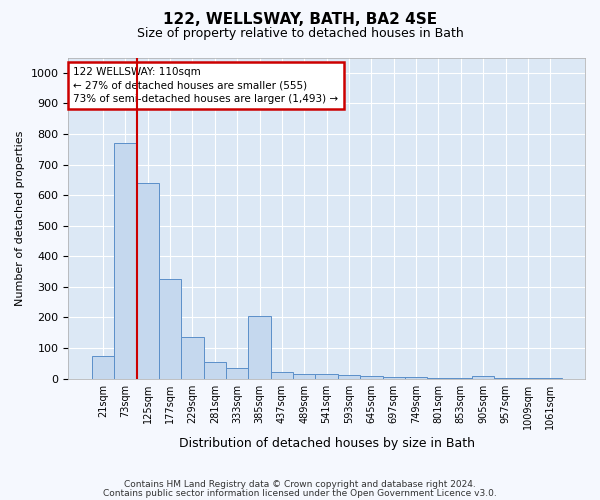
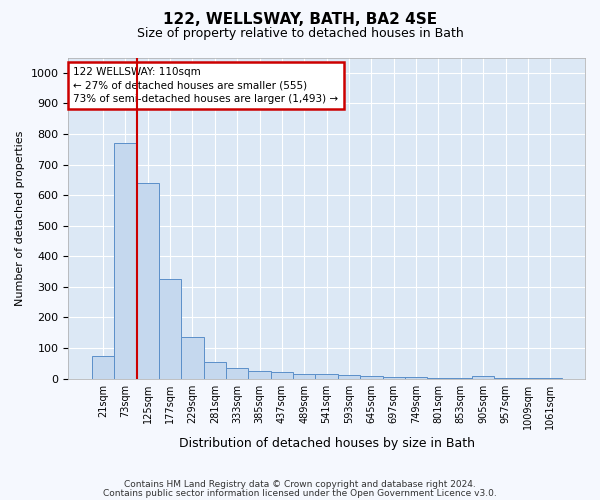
385sqm: 205 -> 25
